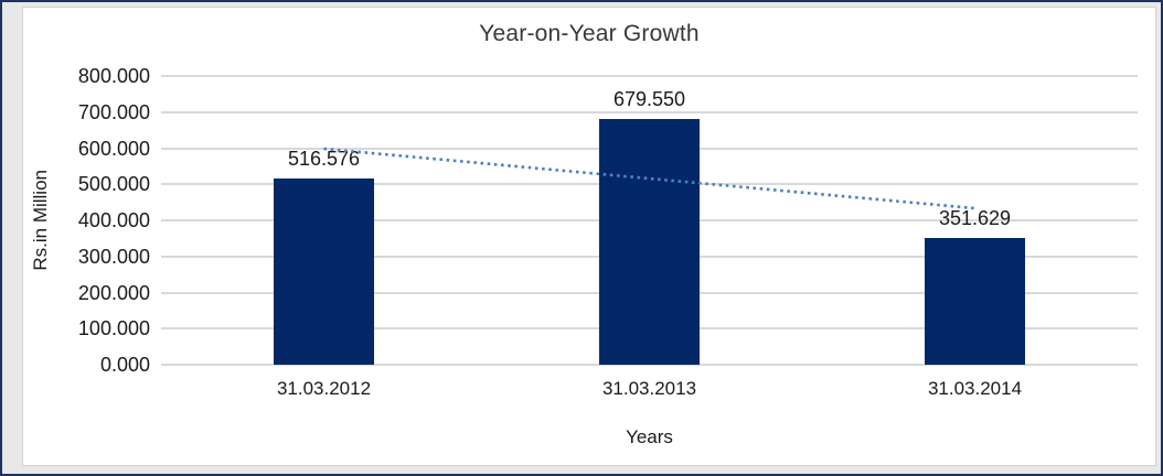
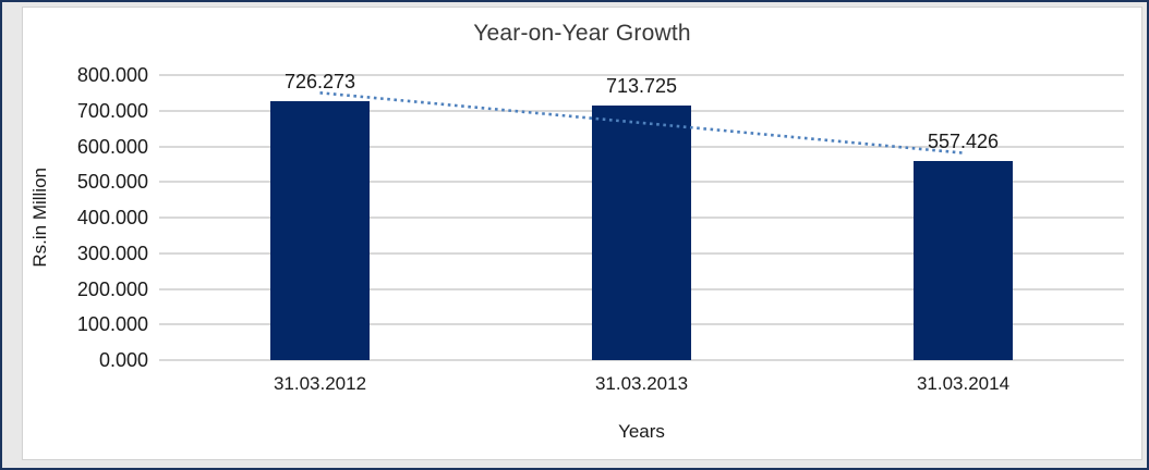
31.03.2012: 516.576 -> 726.273
31.03.2013: 679.550 -> 713.725
31.03.2014: 351.629 -> 557.426
